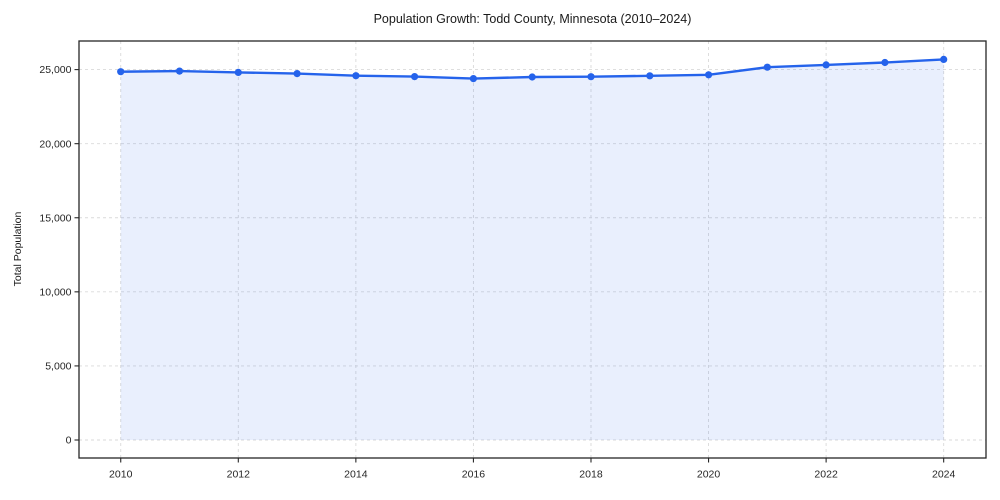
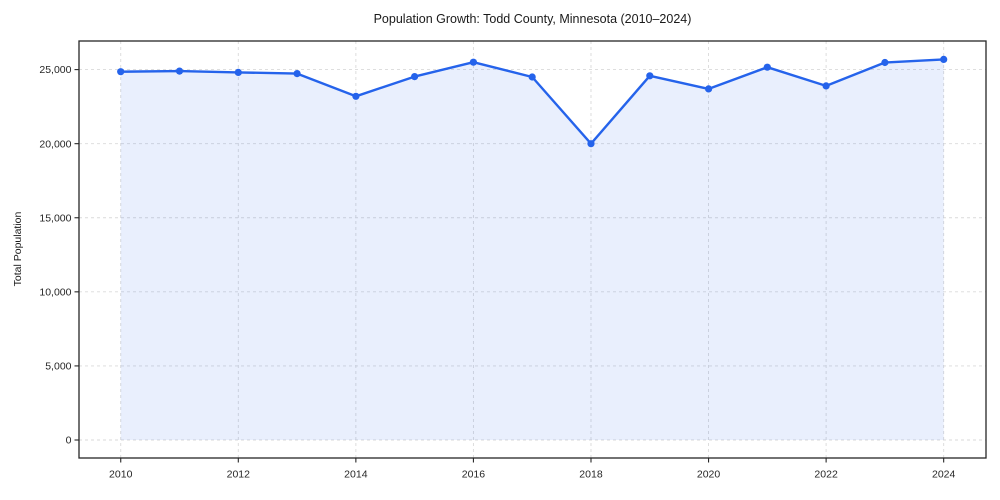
2014: 24600 -> 23200
2016: 24400 -> 25500
2018: 24500 -> 20000
2020: 24600 -> 23700
2022: 25300 -> 23900
